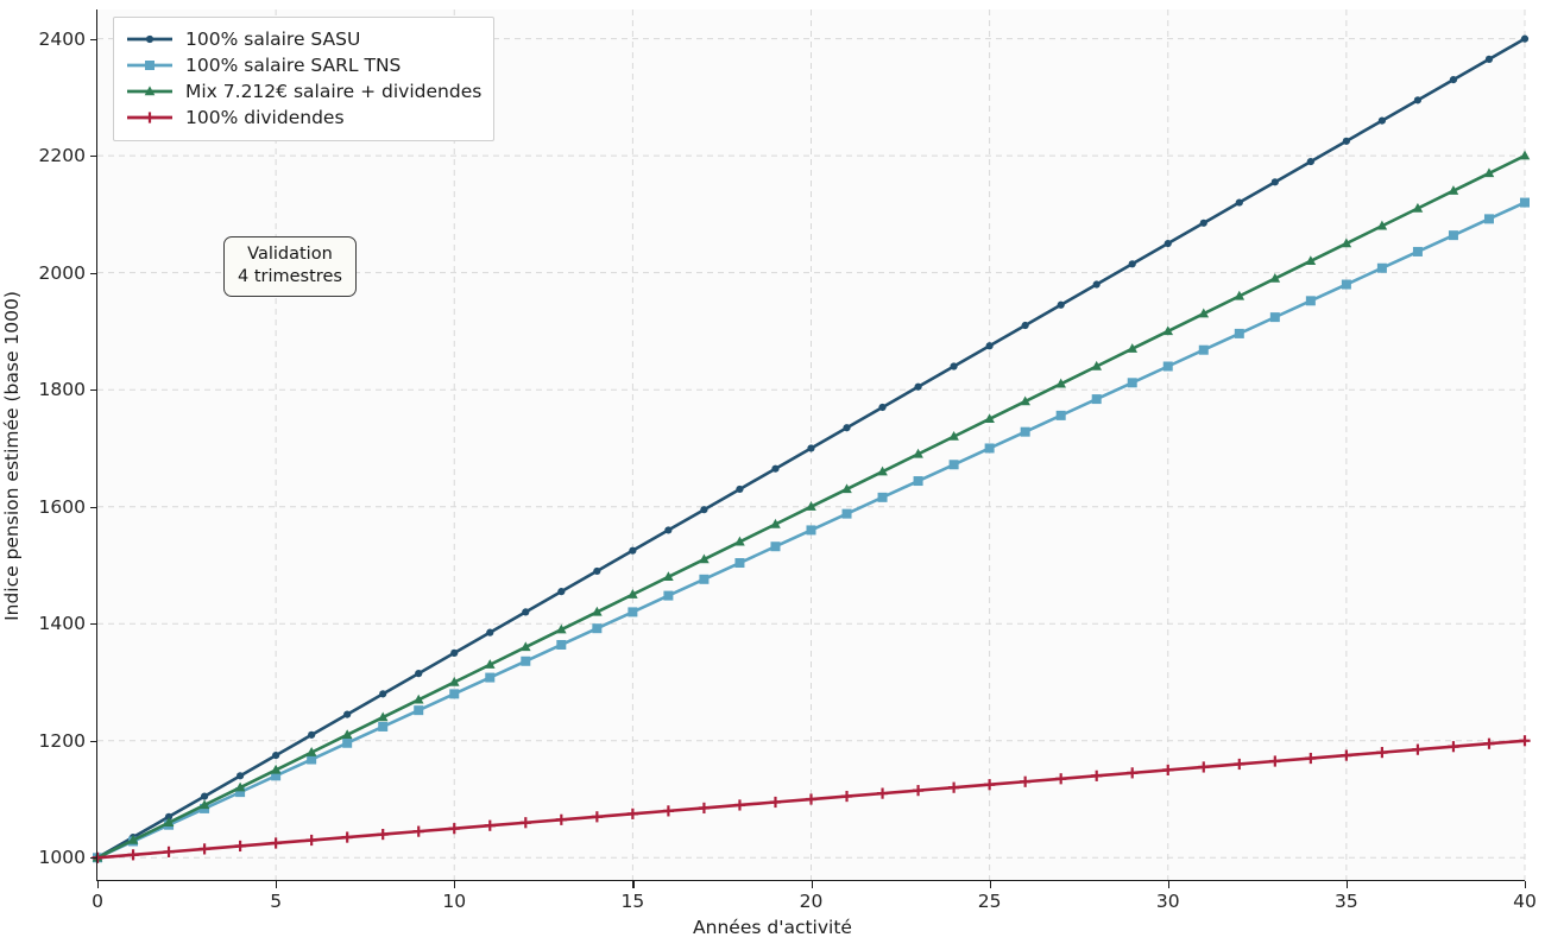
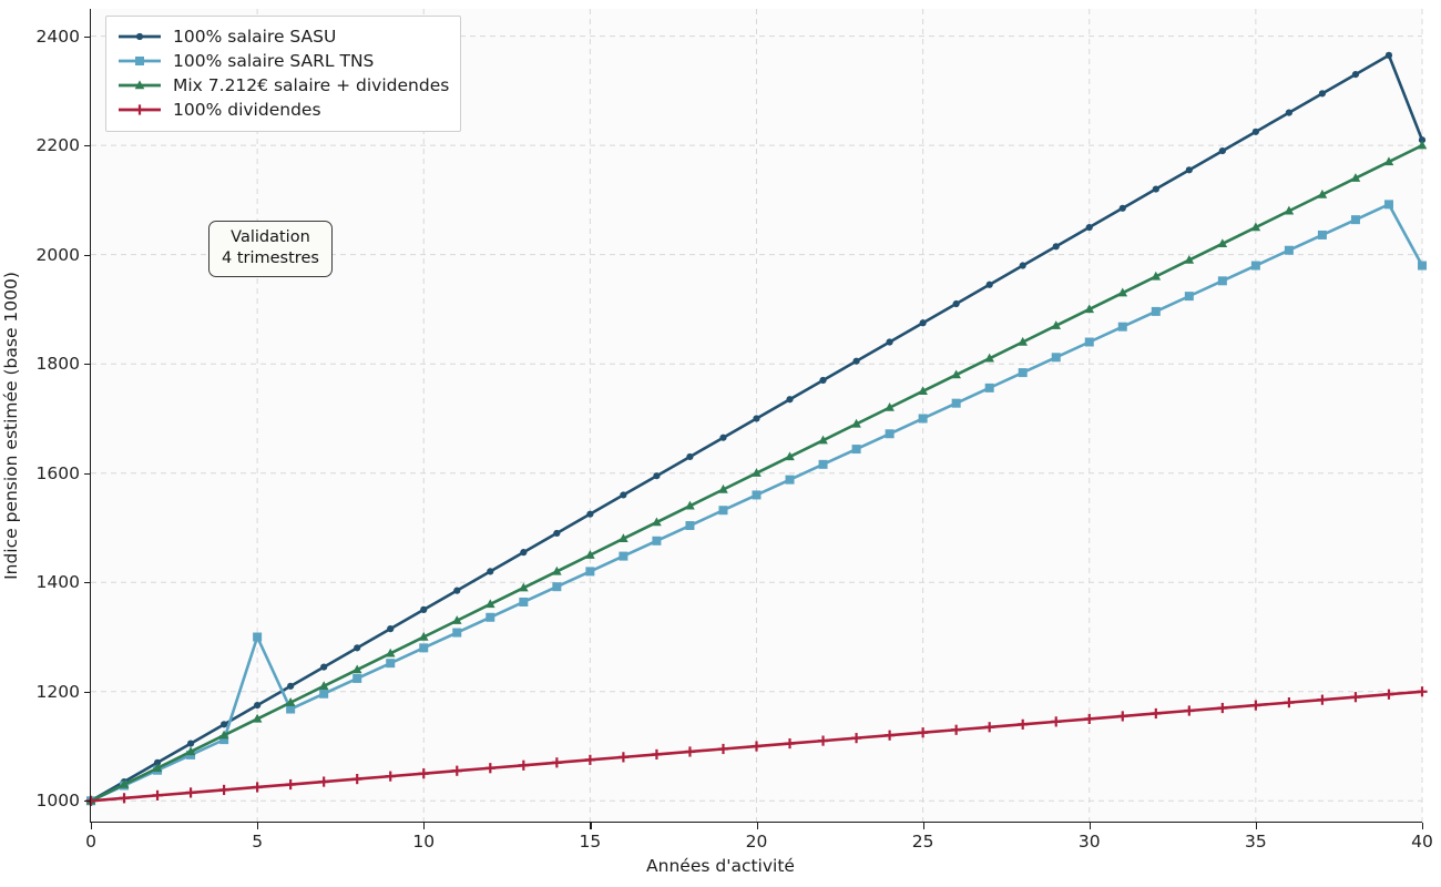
100% salaire SARL TNS/5: 1140 -> 1300
100% salaire SASU/40: 2400 -> 2210
100% salaire SARL TNS/40: 2120 -> 1980
